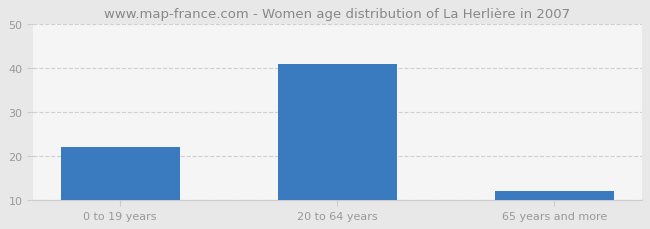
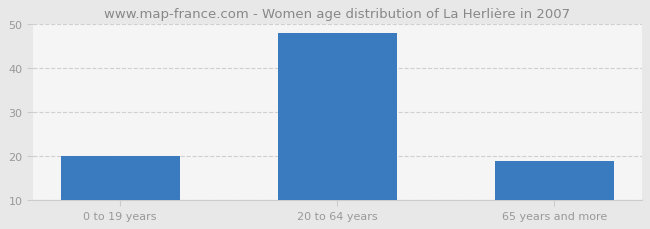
0 to 19 years: 22 -> 20
20 to 64 years: 41 -> 48
65 years and more: 12 -> 19
